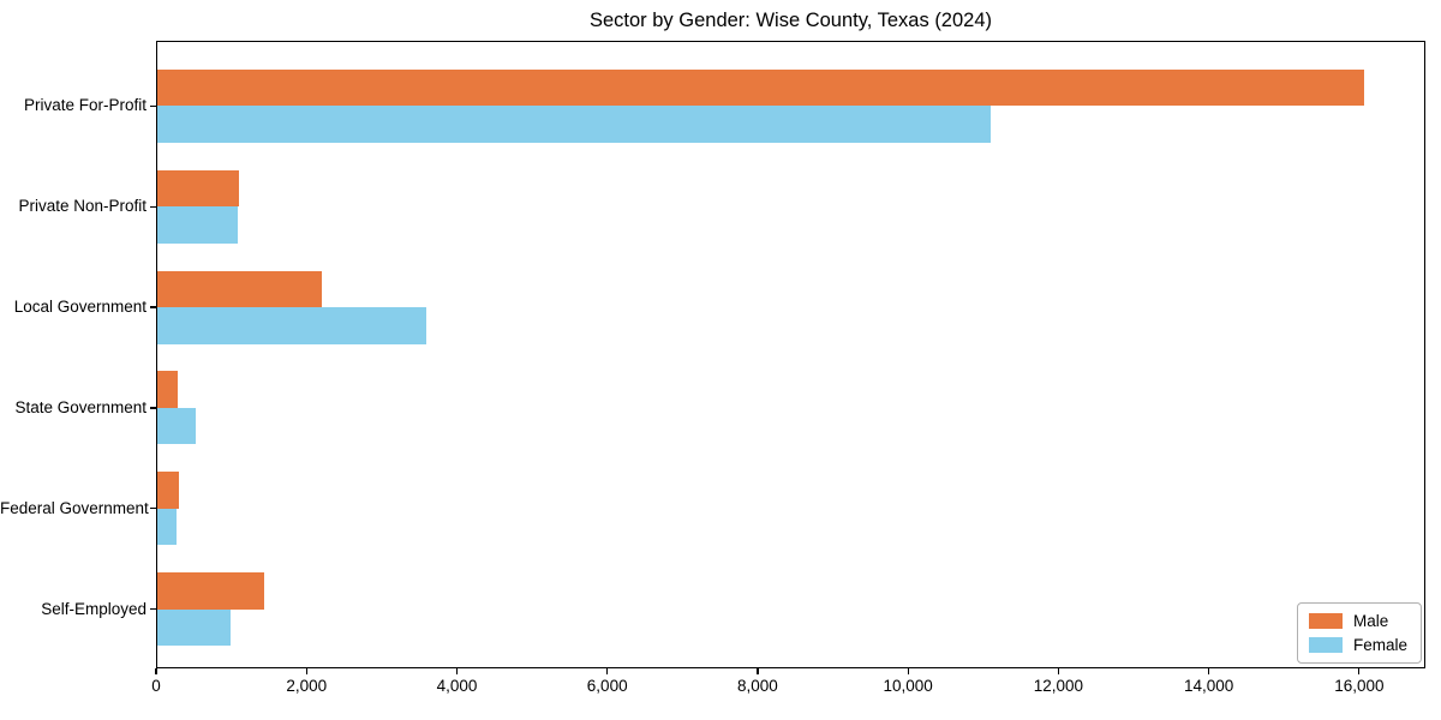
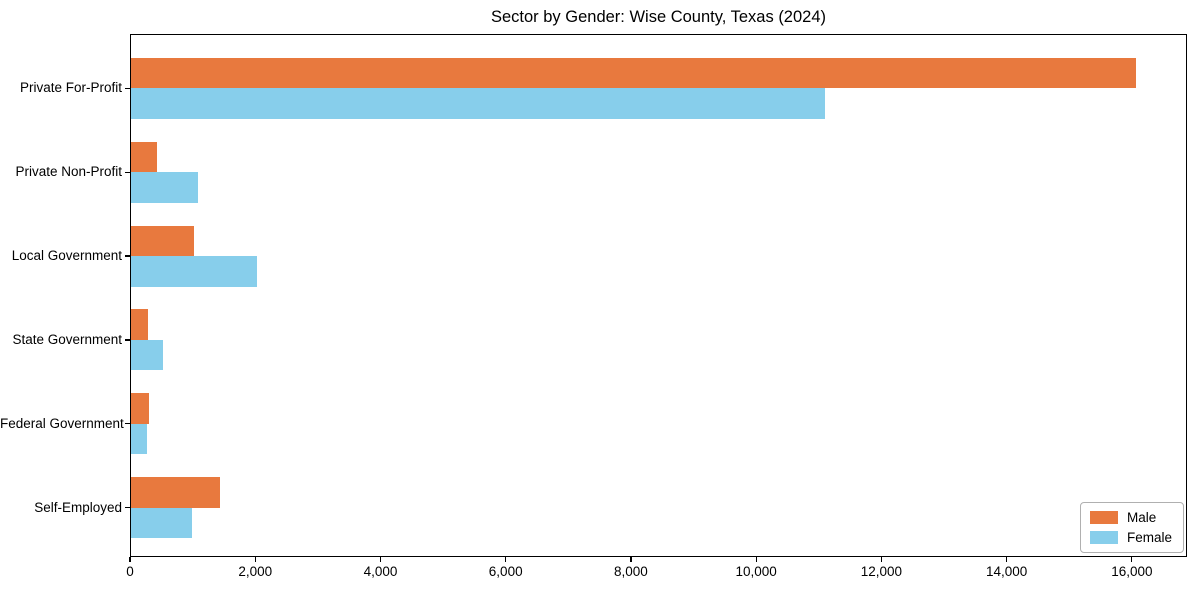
Male/Private Non-Profit: 1100 -> 400
Male/Local Government: 2200 -> 1000
Female/Local Government: 3600 -> 2000
